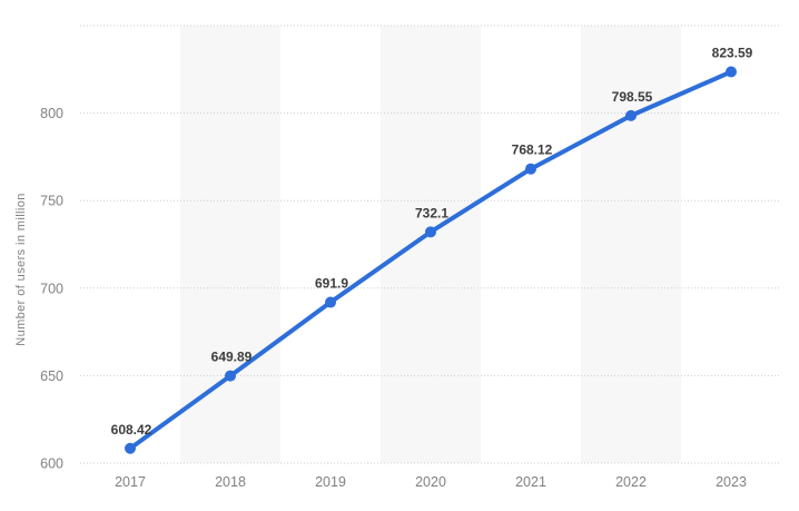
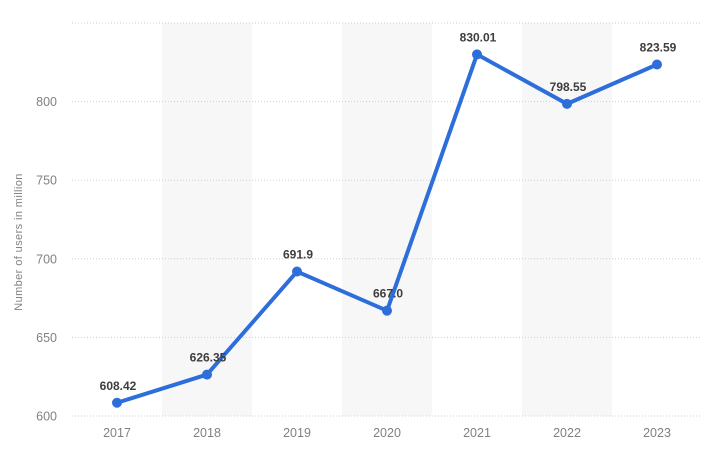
2018: 649.89 -> 626.35
2020: 732.1 -> 667.0
2021: 768.12 -> 830.01
